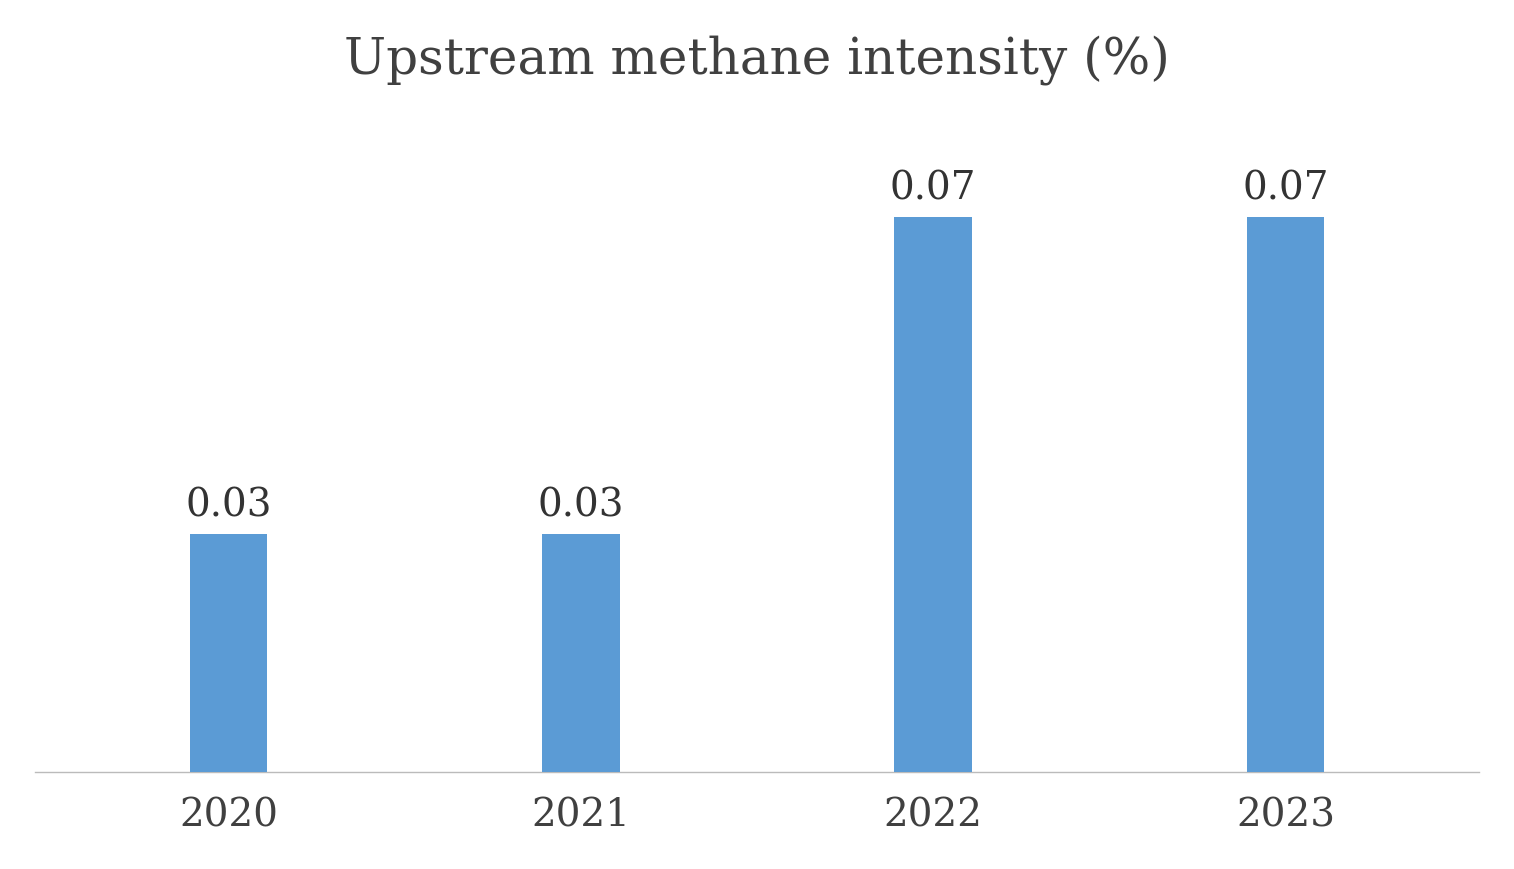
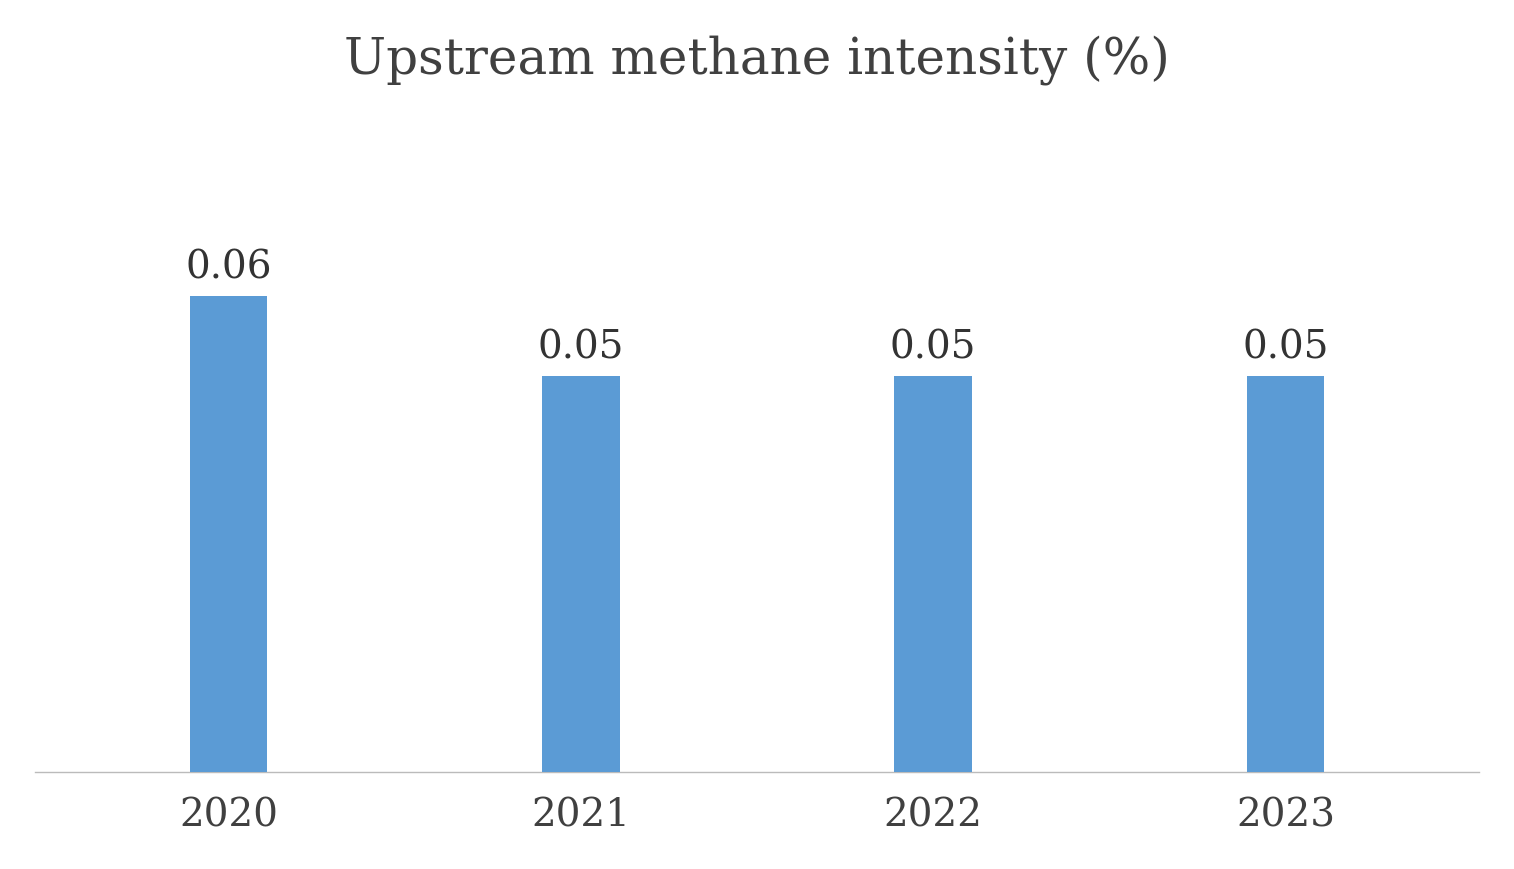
2020: 0.03 -> 0.06
2021: 0.03 -> 0.05
2022: 0.07 -> 0.05
2023: 0.07 -> 0.05
